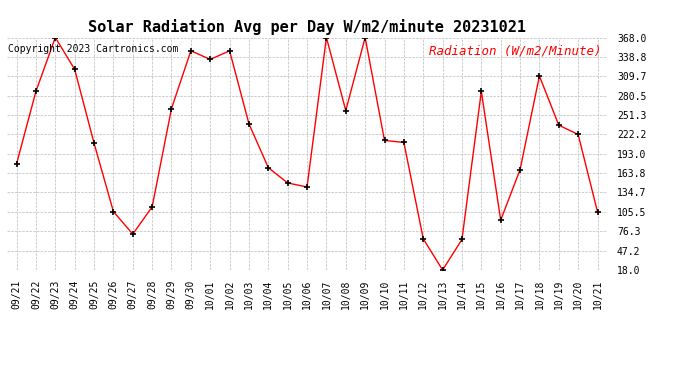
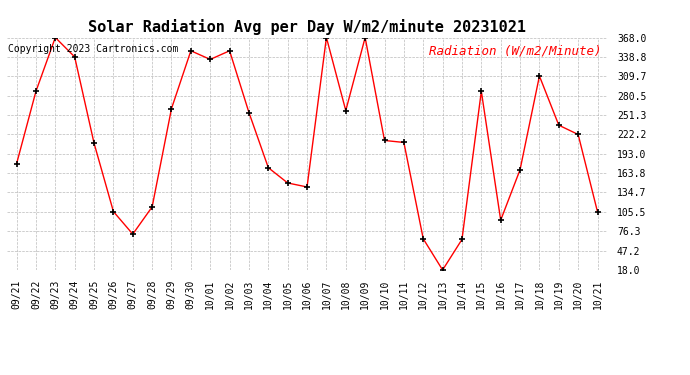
09/24: 320 -> 339
10/03: 238 -> 255
